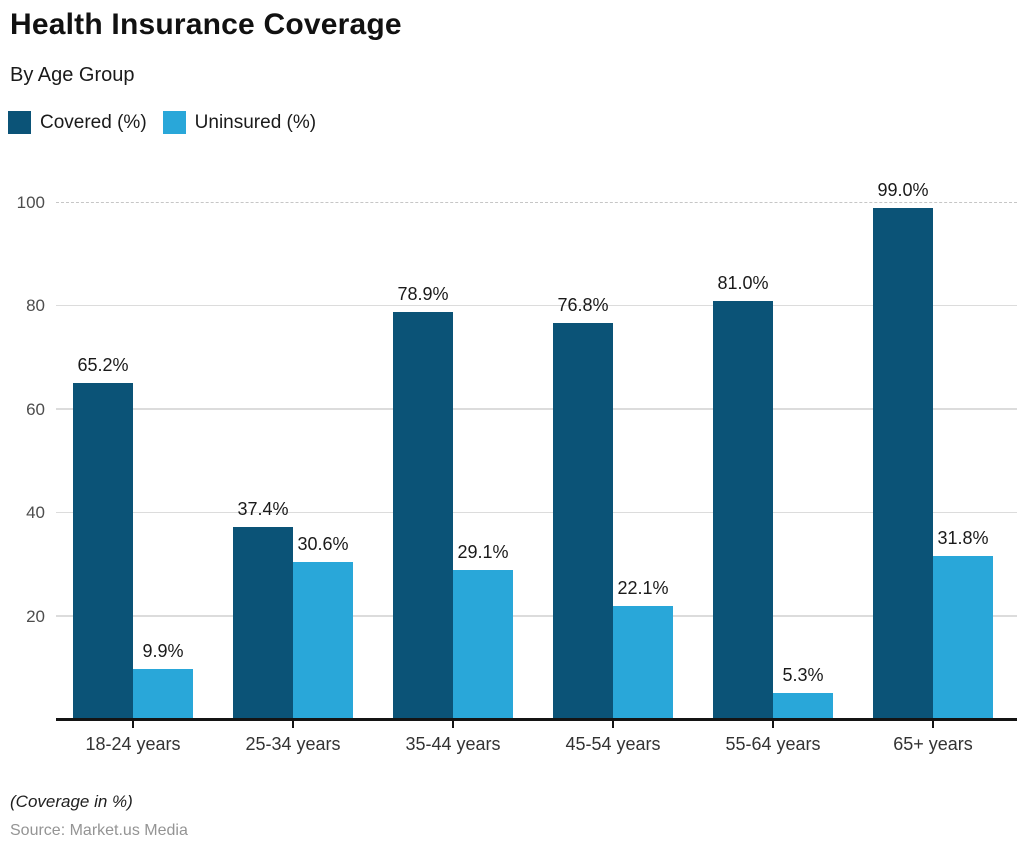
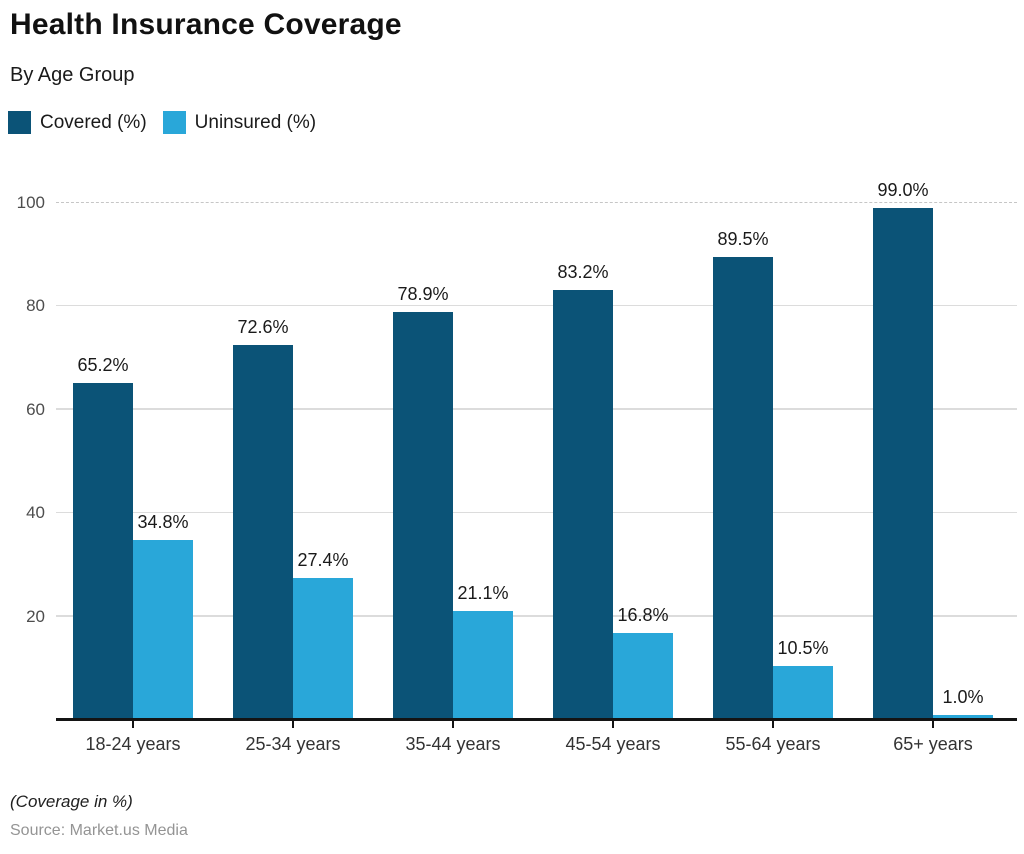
Uninsured (%)/18-24 years: 9.9% -> 34.8%
Covered (%)/25-34 years: 37.4% -> 72.6%
Uninsured (%)/25-34 years: 30.6% -> 27.4%
Uninsured (%)/35-44 years: 29.1% -> 21.1%
Covered (%)/45-54 years: 76.8% -> 83.2%
Uninsured (%)/45-54 years: 22.1% -> 16.8%
Covered (%)/55-64 years: 81.0% -> 89.5%
Uninsured (%)/55-64 years: 5.3% -> 10.5%
Uninsured (%)/65+ years: 31.8% -> 1.0%
